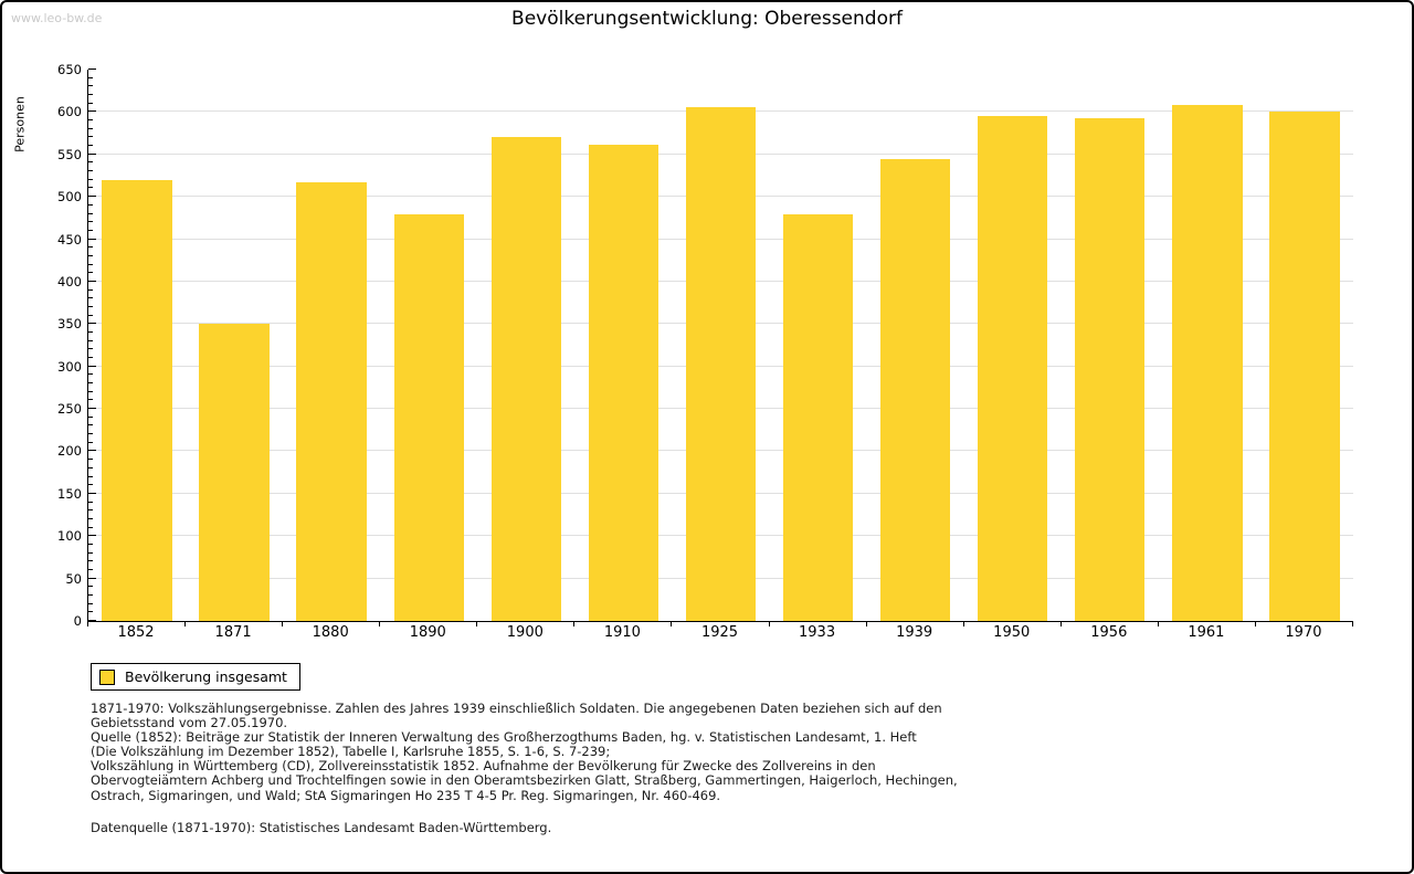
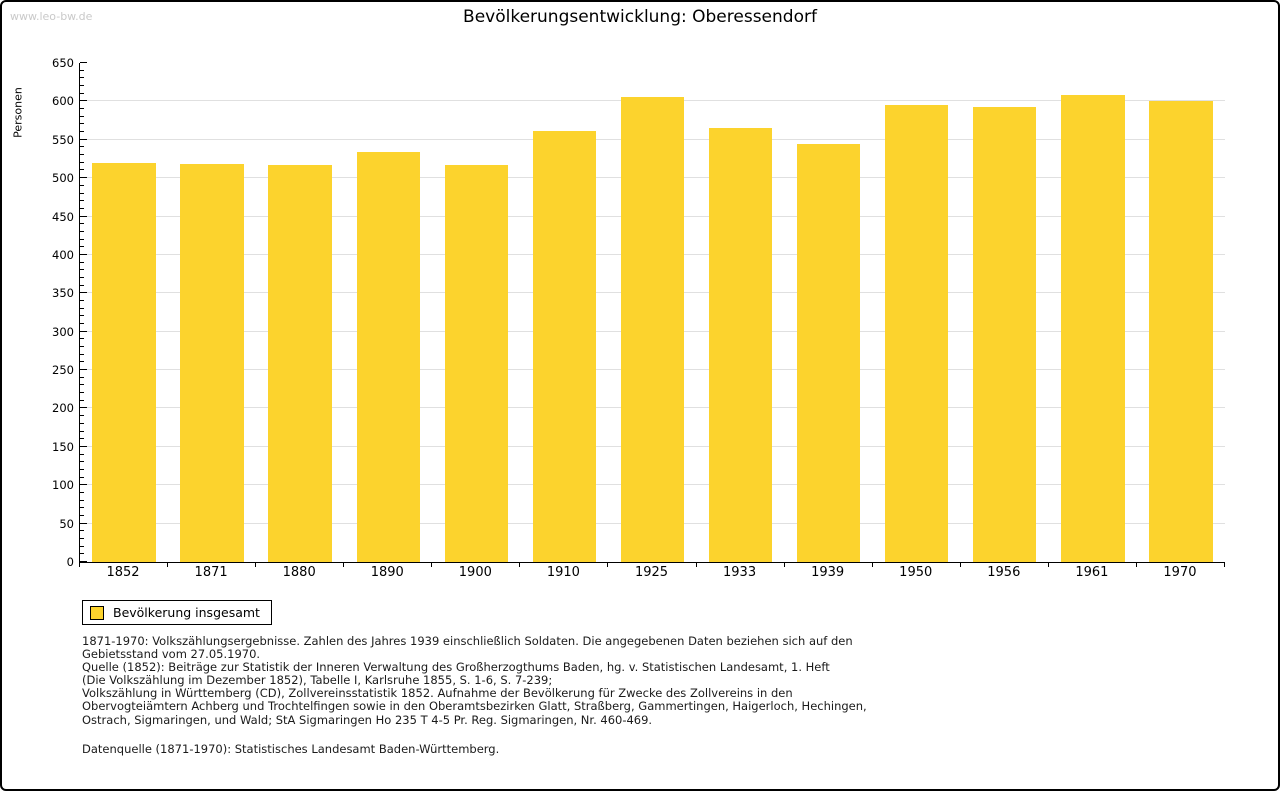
1871: 350 -> 520
1890: 480 -> 530
1900: 570 -> 520
1933: 480 -> 560
